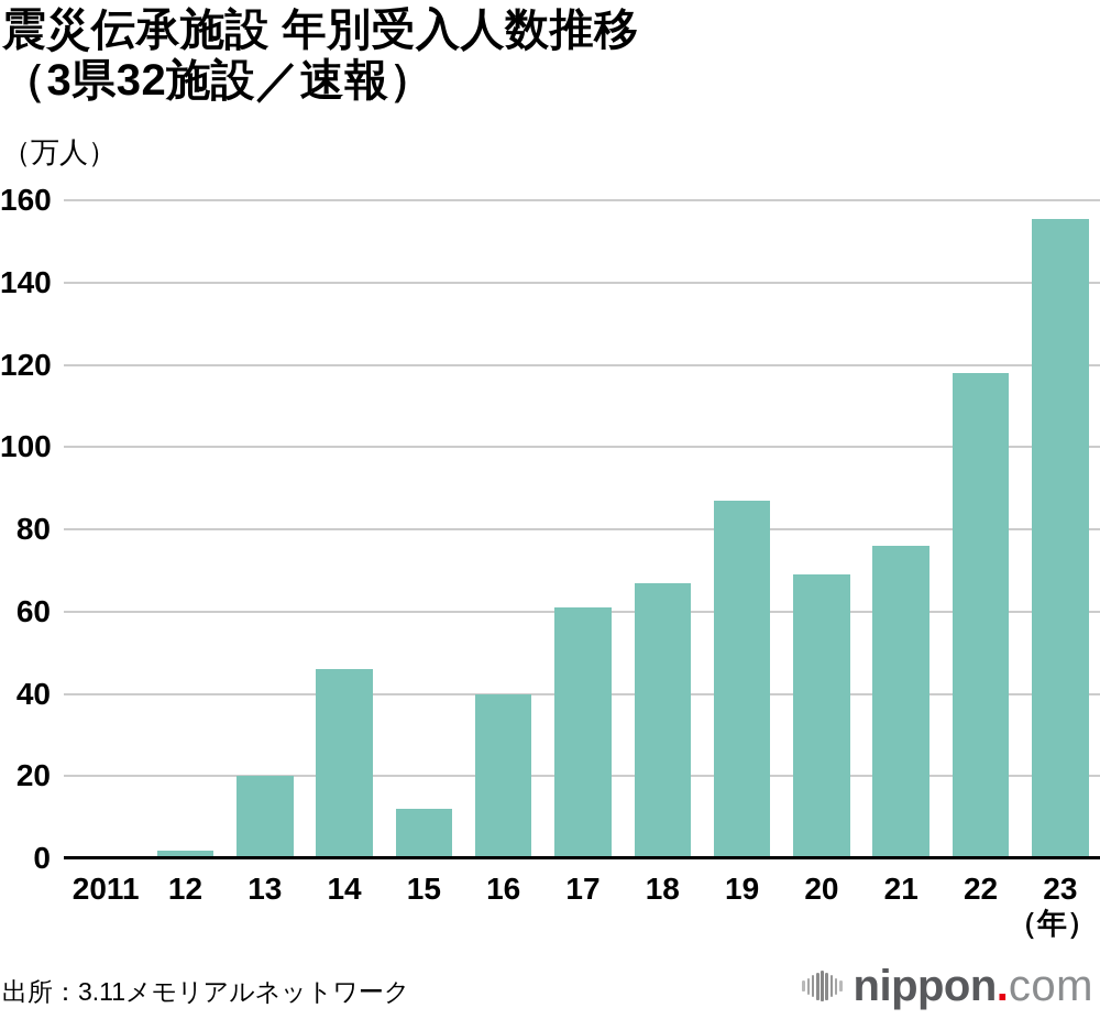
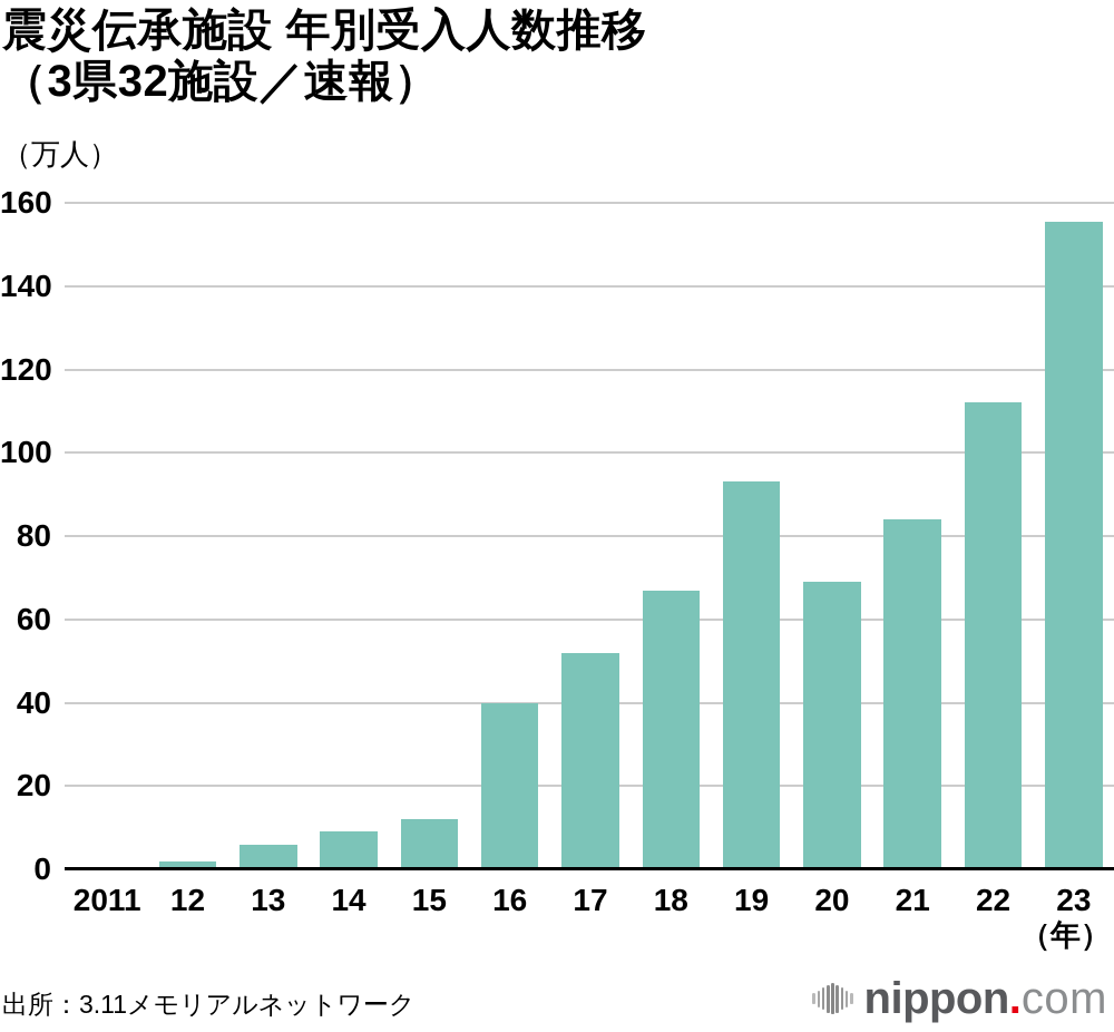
13: 20 -> 6
14: 46 -> 9
17: 61 -> 52
19: 87 -> 93
21: 76 -> 84
22: 118 -> 112
